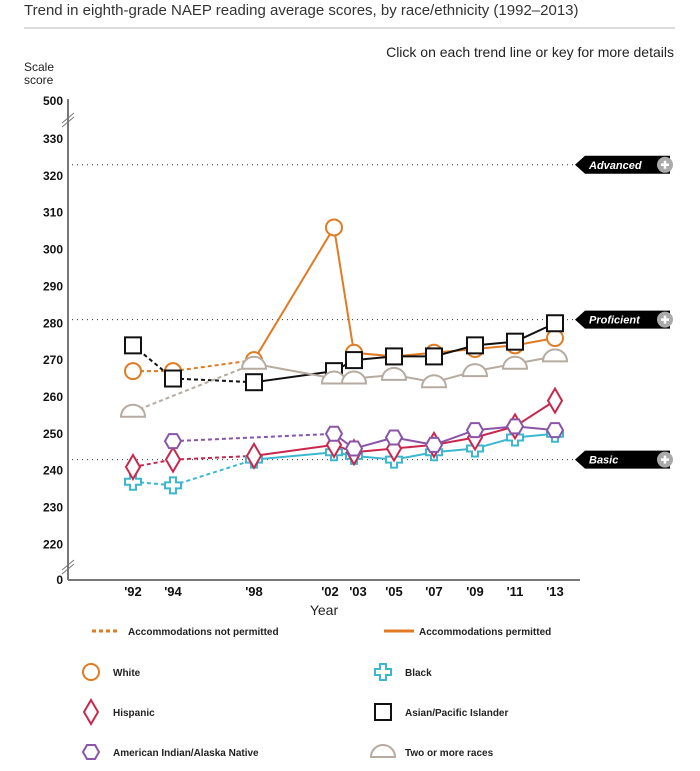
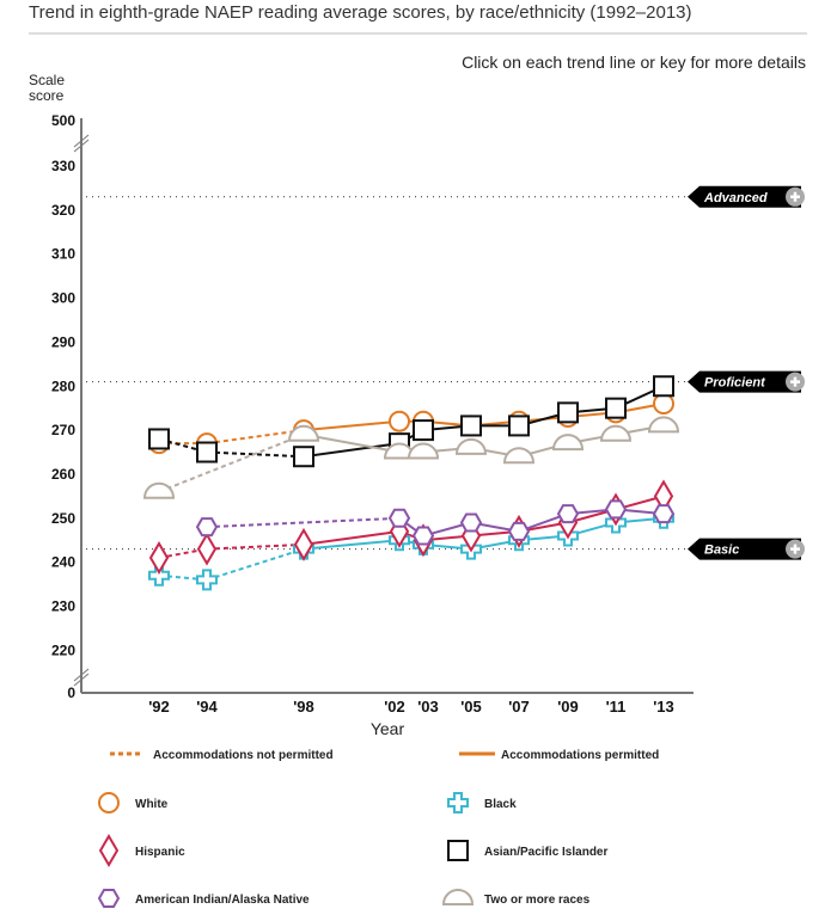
Asian/Pacific Islander/'92: 274 -> 268
White/'02: 306 -> 272
Hispanic/'13: 259 -> 255
